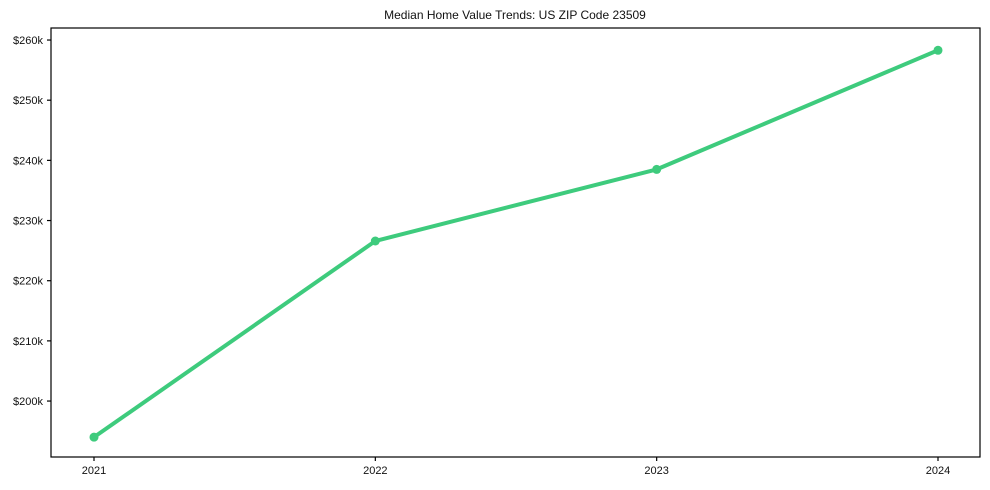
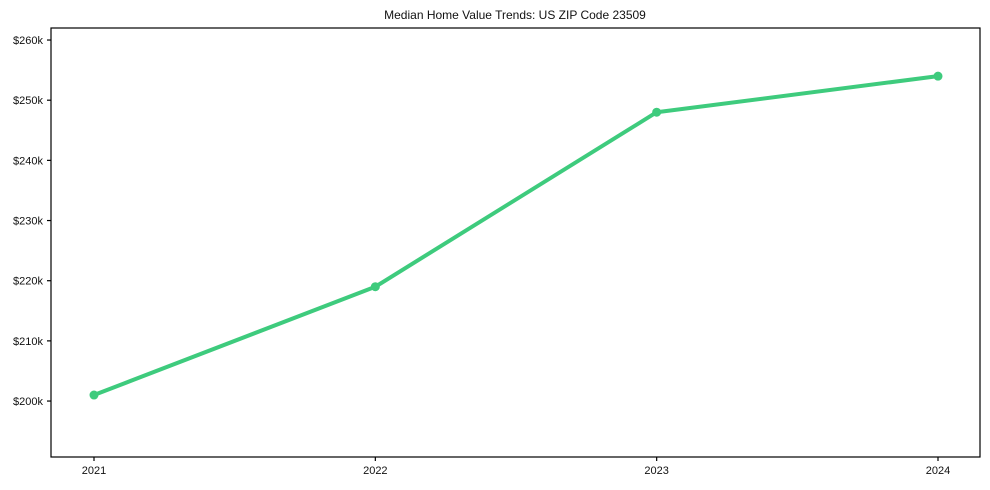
2021: $194k -> $201k
2022: $227k -> $219k
2023: $238k -> $248k
2024: $258k -> $254k
